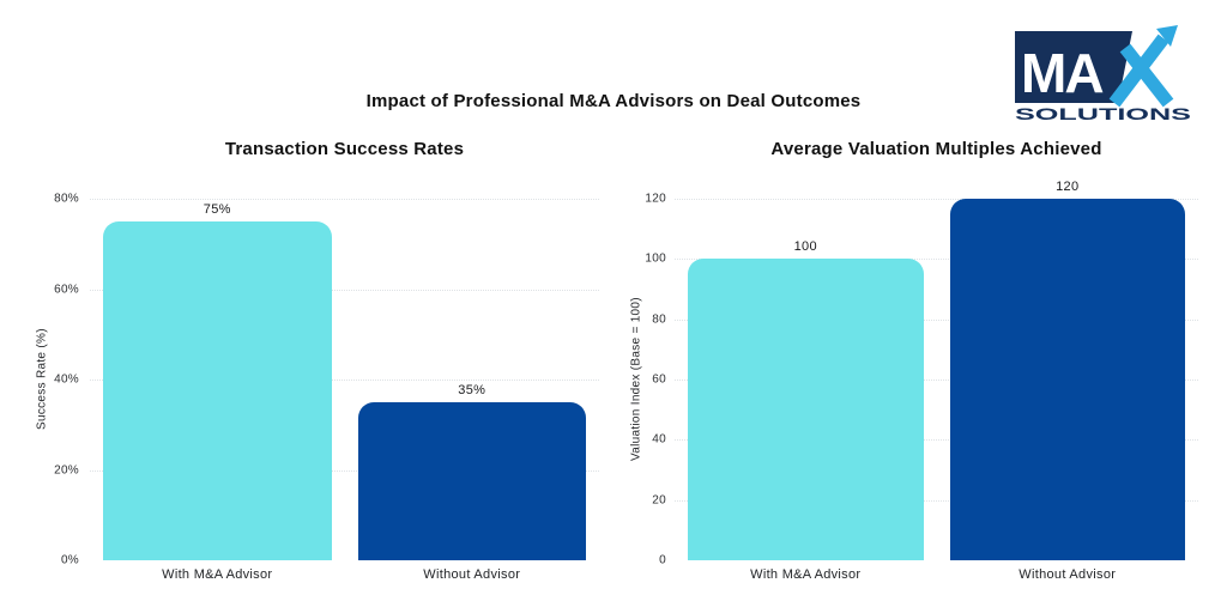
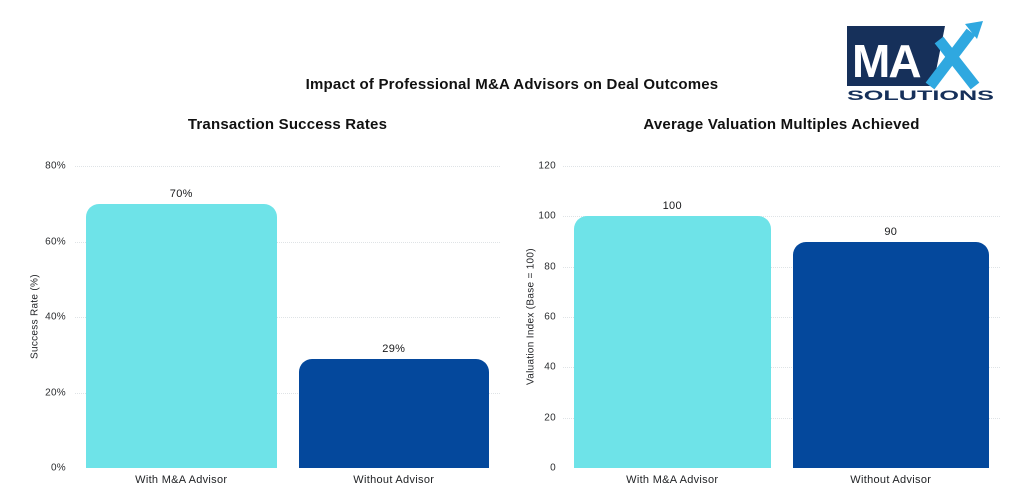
Transaction Success Rates/With M&A Advisor: 75% -> 70%
Transaction Success Rates/Without Advisor: 35% -> 29%
Average Valuation Multiples Achieved/Without Advisor: 120 -> 90
